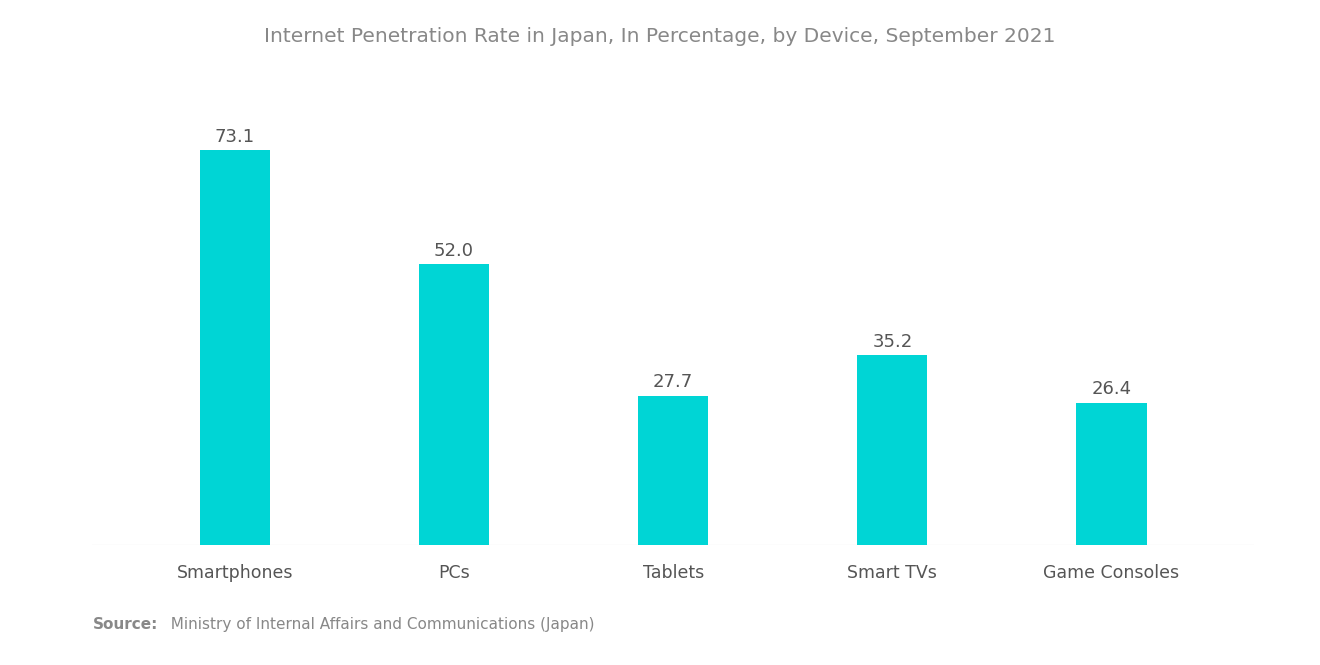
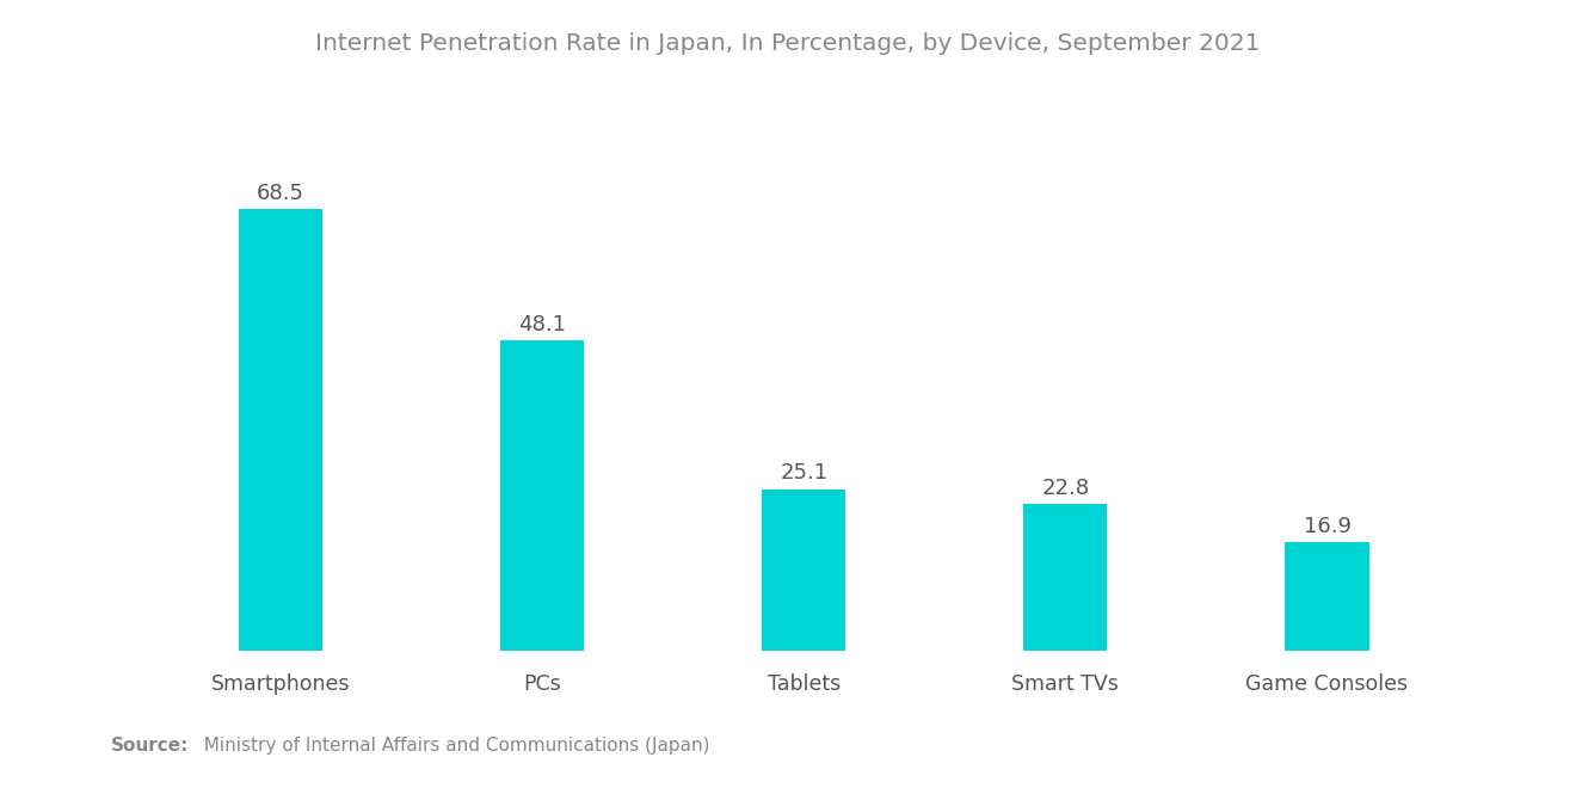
Smartphones: 73.1 -> 68.5
PCs: 52.0 -> 48.1
Tablets: 27.7 -> 25.1
Smart TVs: 35.2 -> 22.8
Game Consoles: 26.4 -> 16.9
